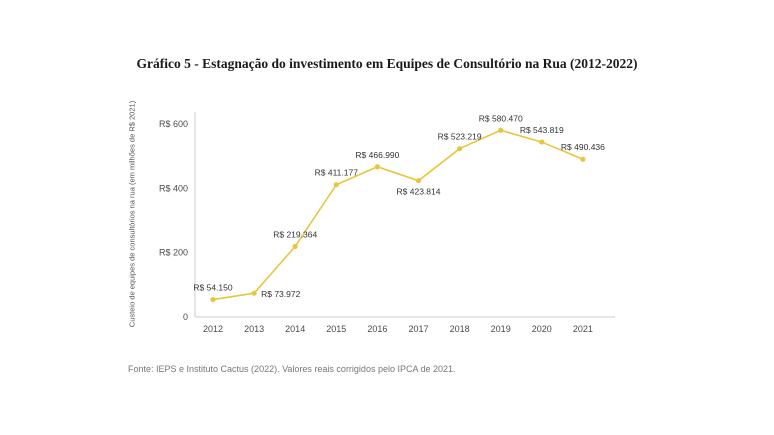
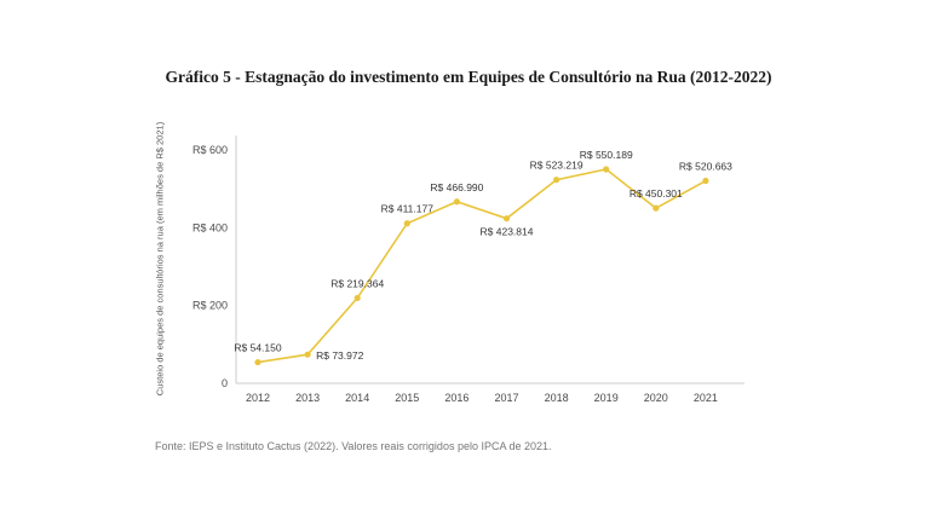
2019: 580.470 -> 550.189
2020: 543.819 -> 450.301
2021: 490.436 -> 520.663
